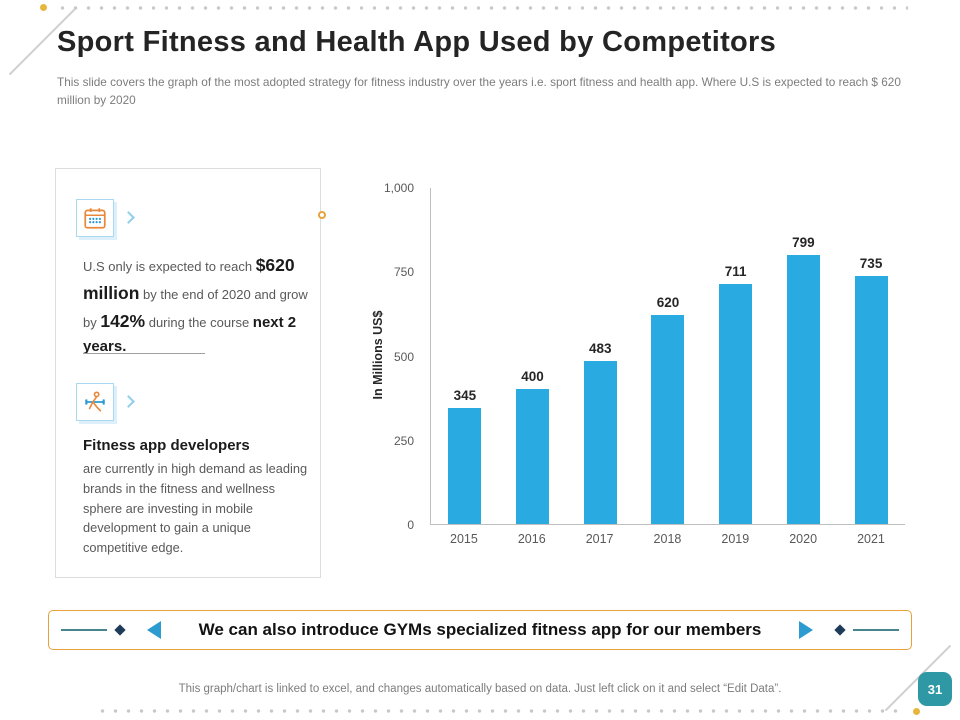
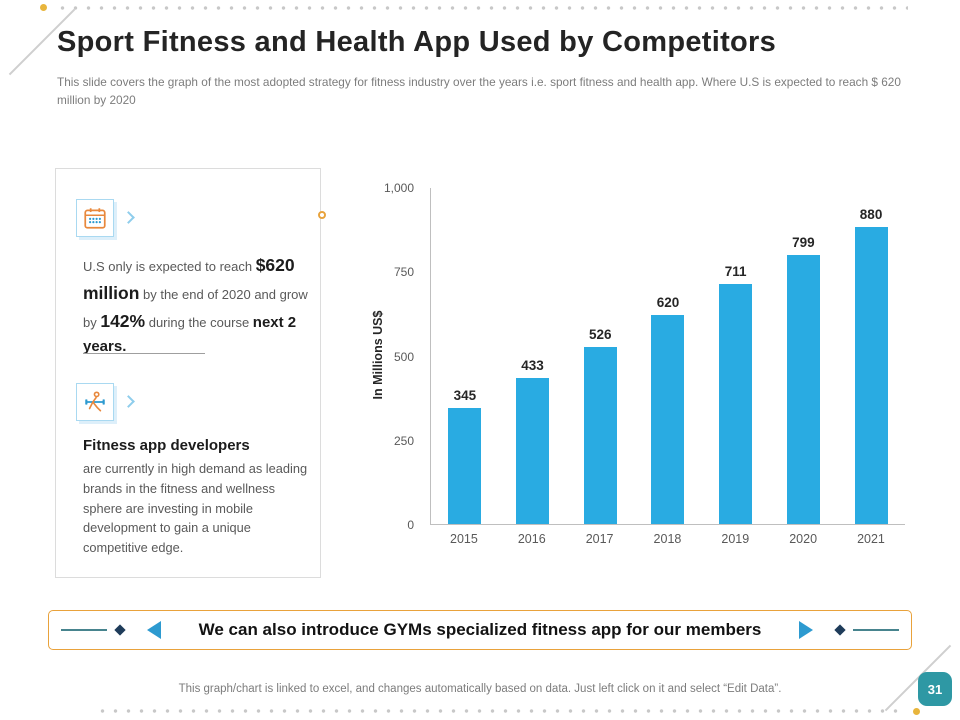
2016: 400 -> 433
2017: 483 -> 526
2021: 735 -> 880
